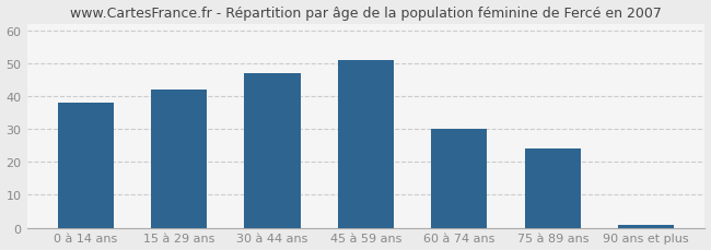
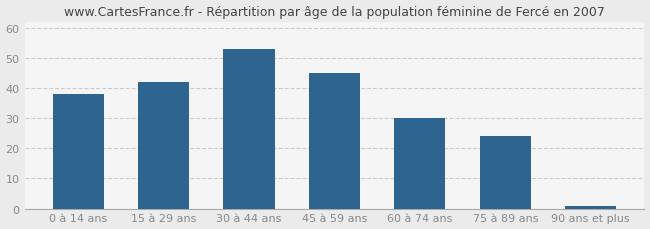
30 à 44 ans: 47 -> 53
45 à 59 ans: 51 -> 45
